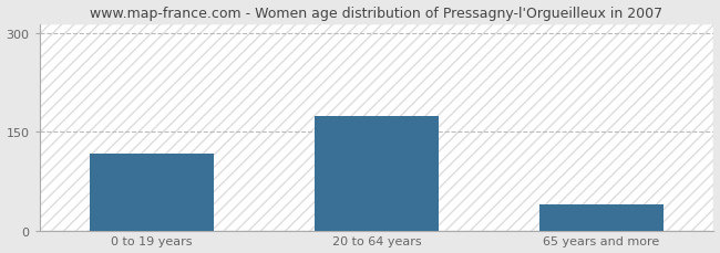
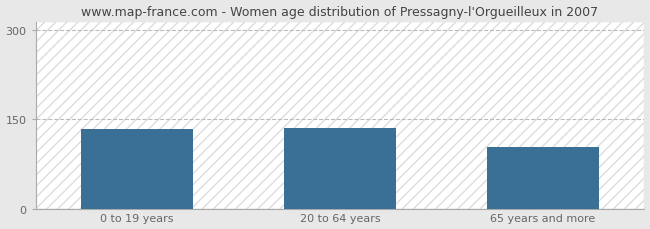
0 to 19 years: 118 -> 134
20 to 64 years: 175 -> 136
65 years and more: 40 -> 104
